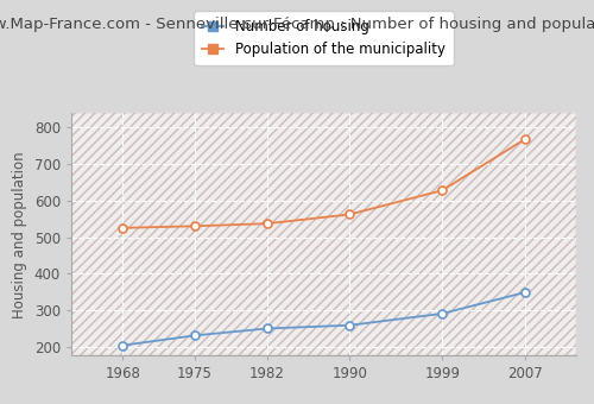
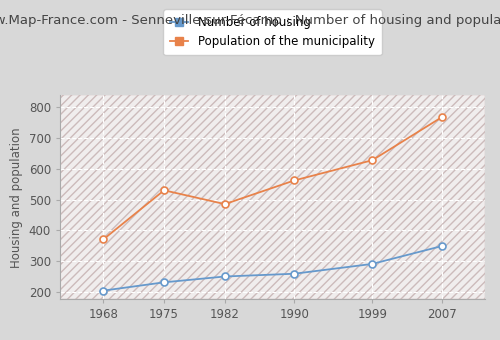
Population of the municipality/1968: 525 -> 370
Population of the municipality/1982: 537 -> 485
